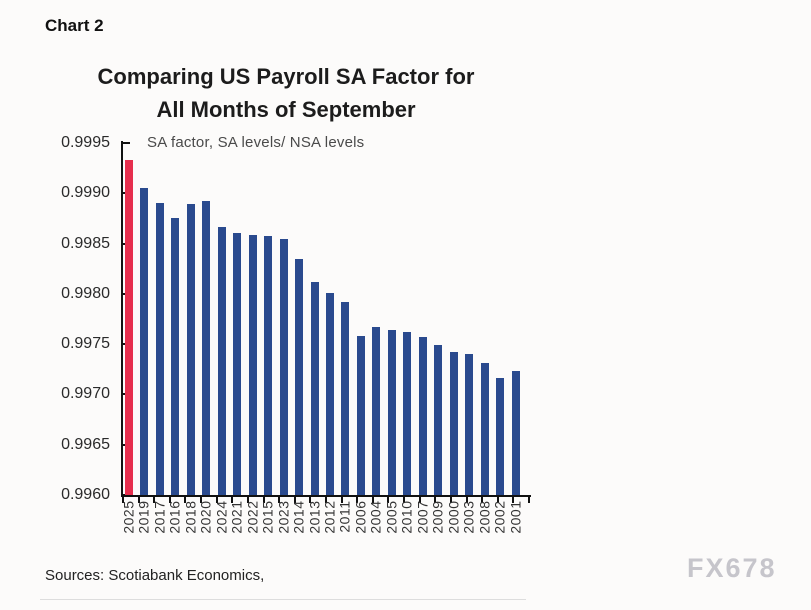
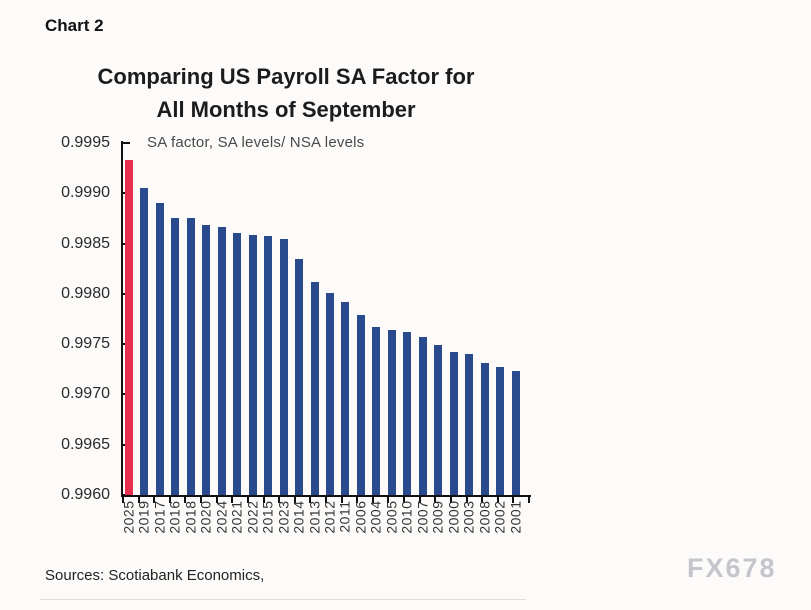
2018: 0.99889 -> 0.99875
2020: 0.99892 -> 0.99868
2006: 0.99758 -> 0.99779
2002: 0.99716 -> 0.99727
